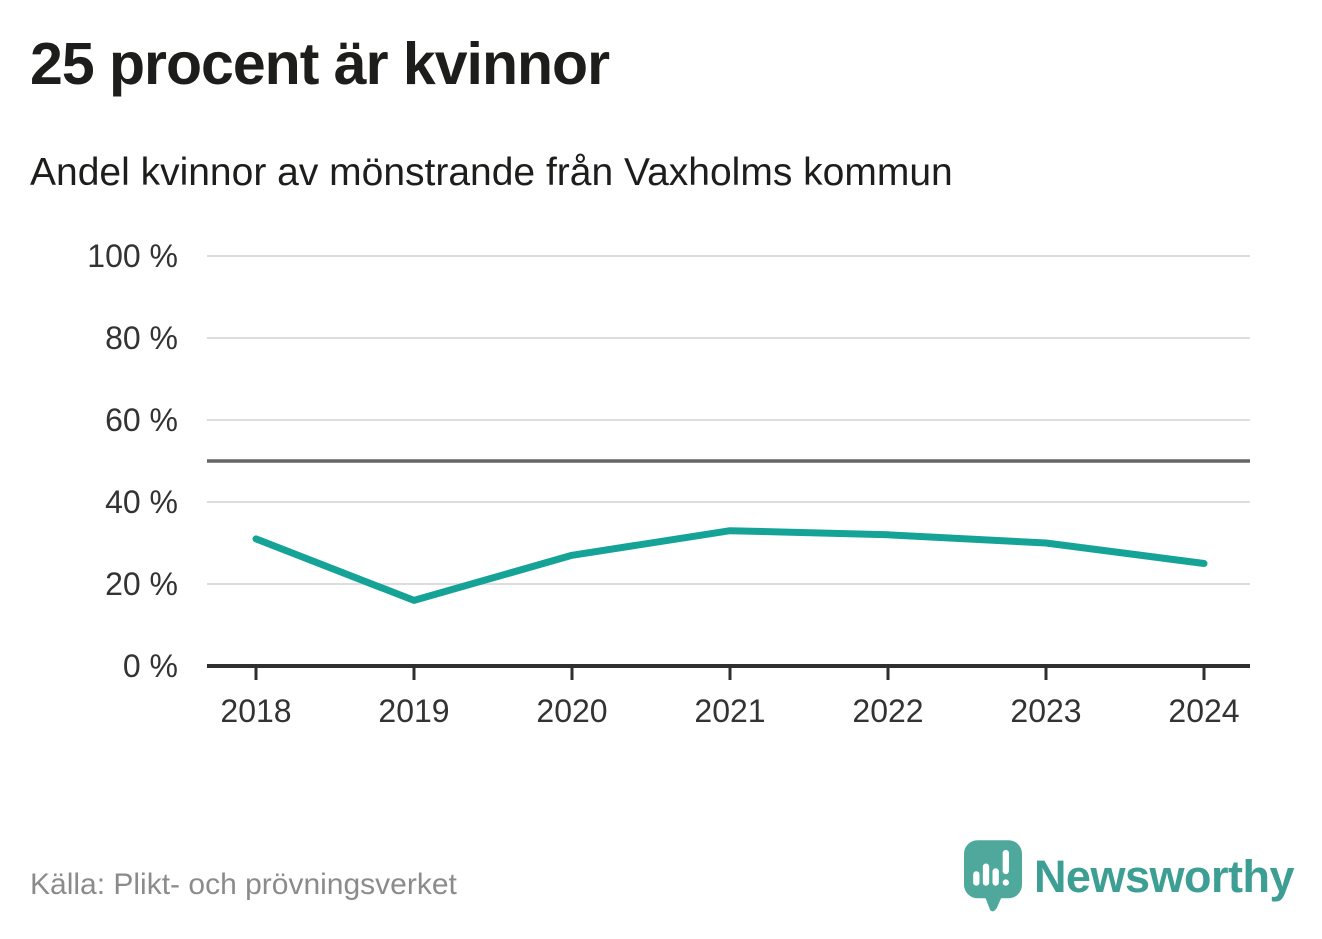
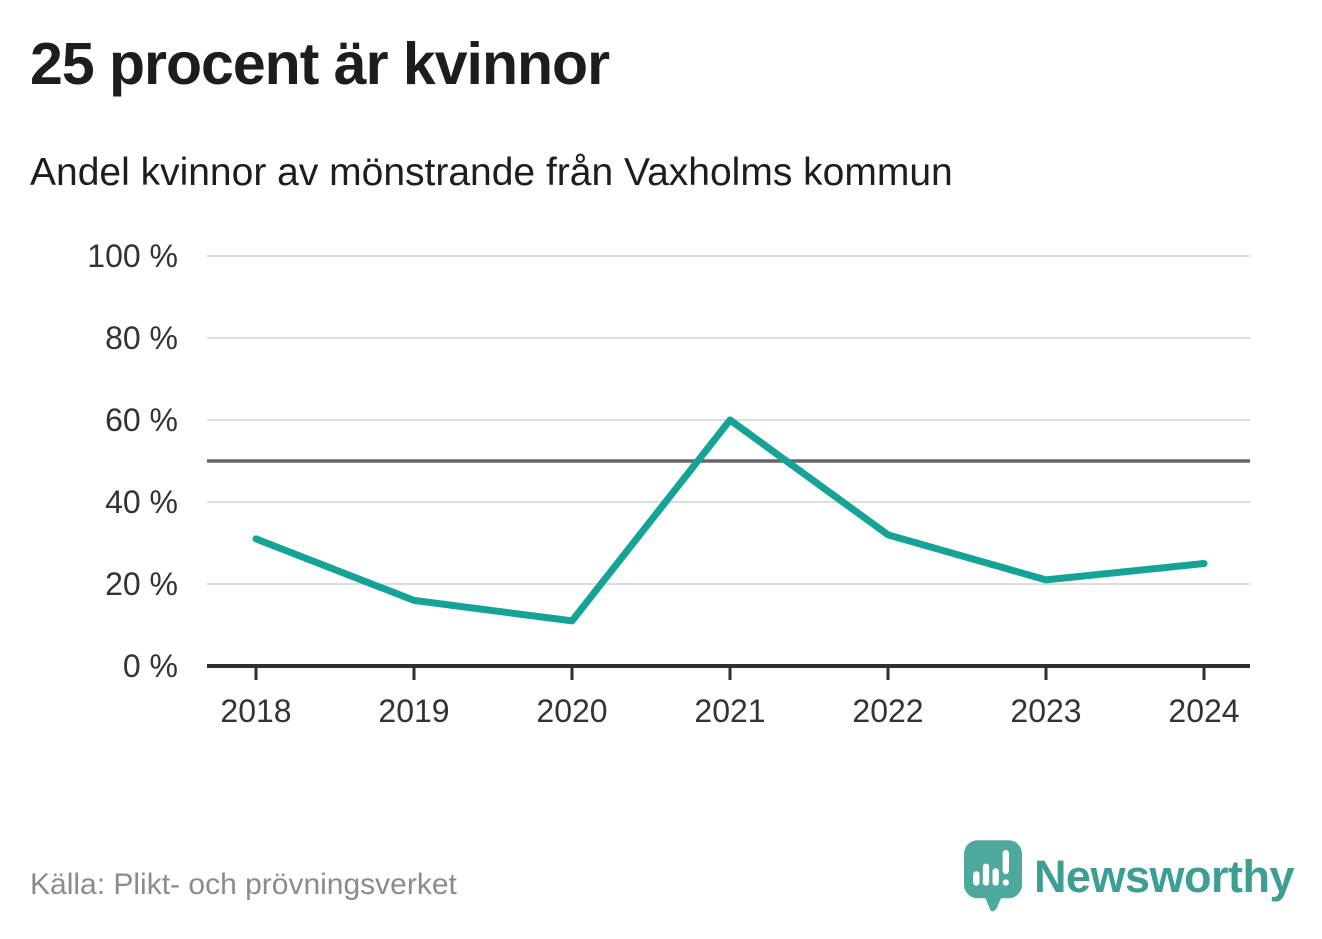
2020: 27% -> 11%
2021: 33% -> 60%
2023: 30% -> 21%
